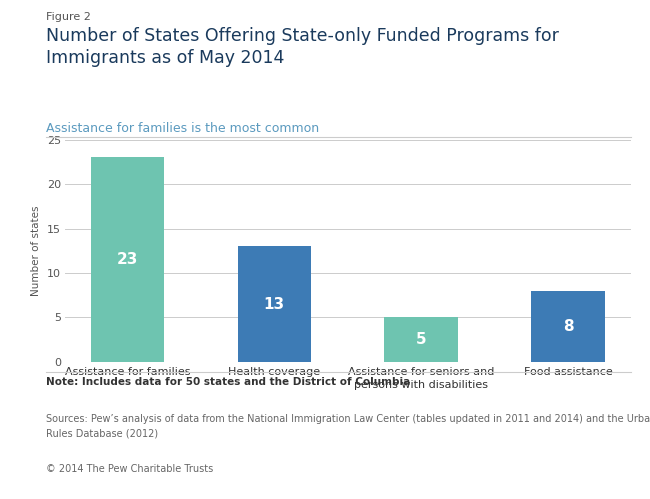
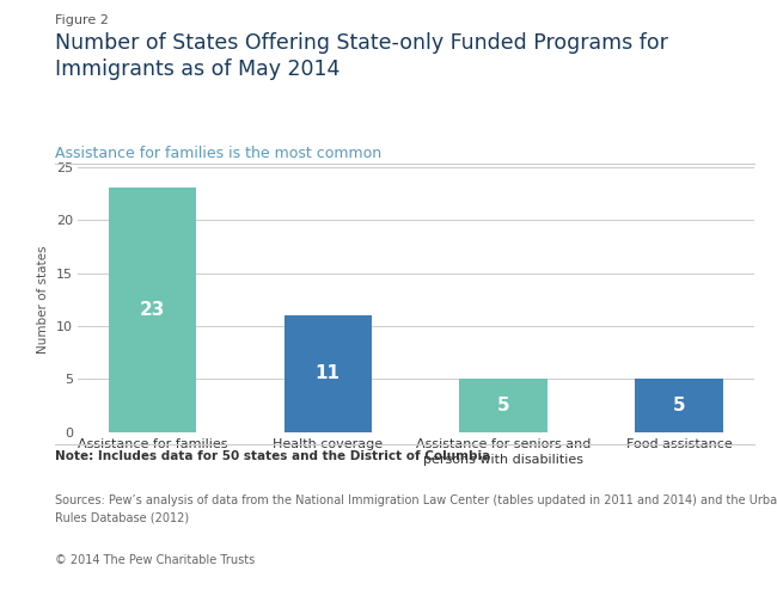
Health coverage: 13 -> 11
Food assistance: 8 -> 5
